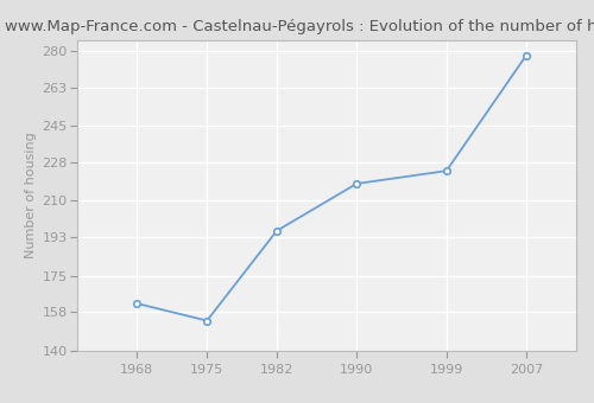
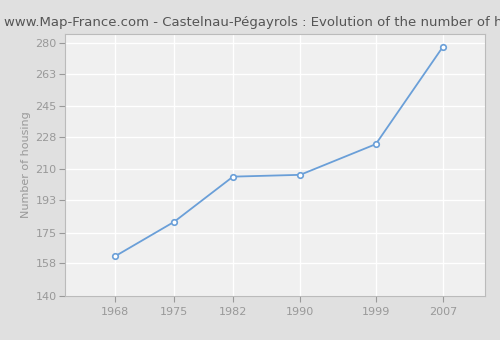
1975: 154 -> 181
1982: 196 -> 206
1990: 218 -> 207
